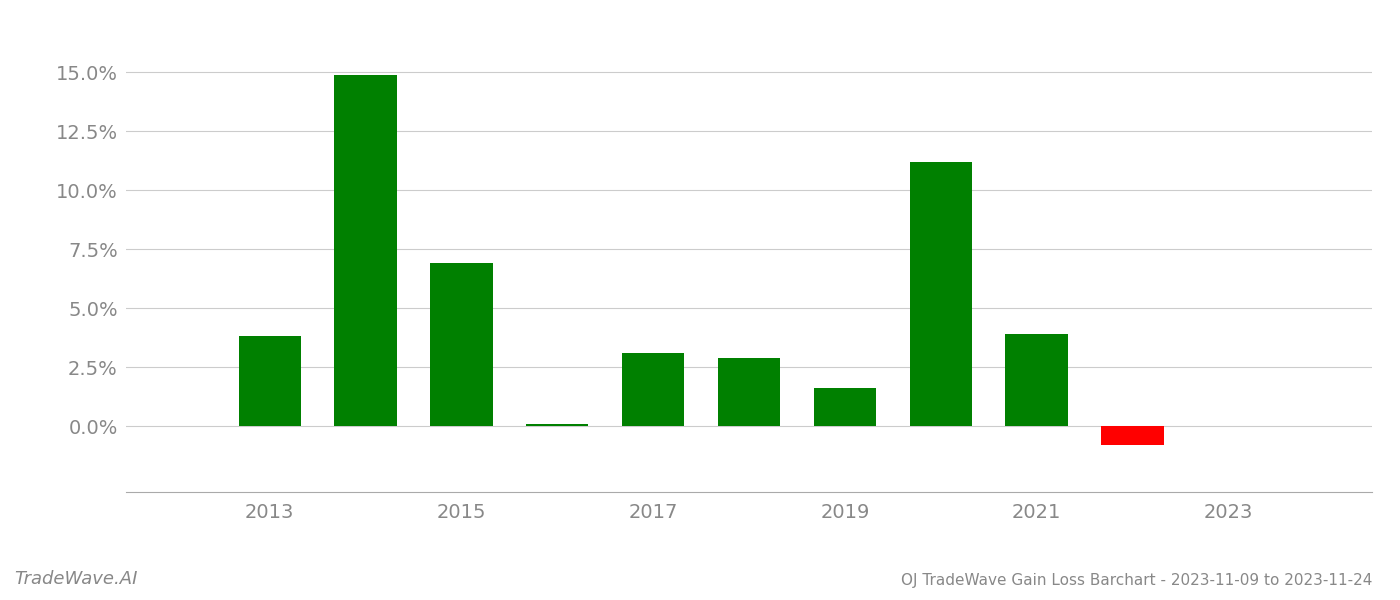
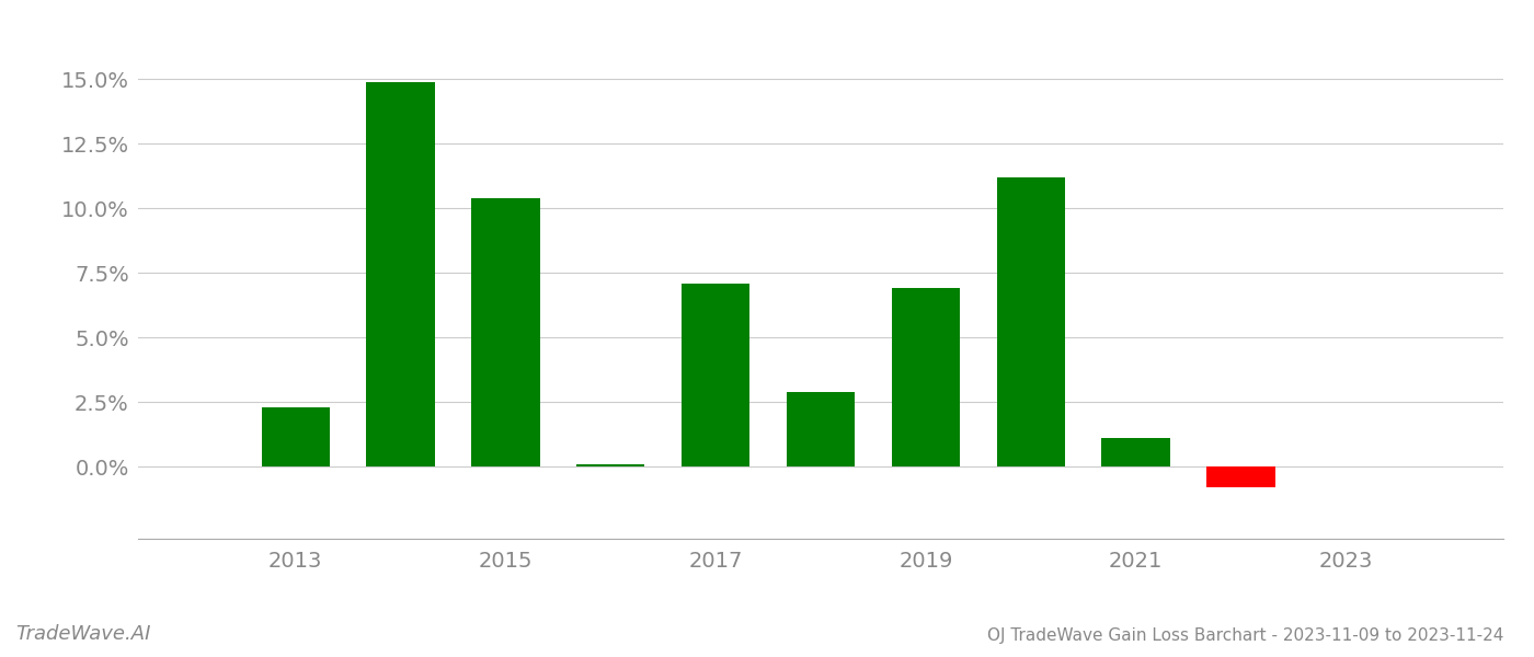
2013: 3.8% -> 2.3%
2015: 6.9% -> 10.4%
2017: 3.1% -> 7.1%
2019: 1.6% -> 6.9%
2021: 3.9% -> 1.1%
